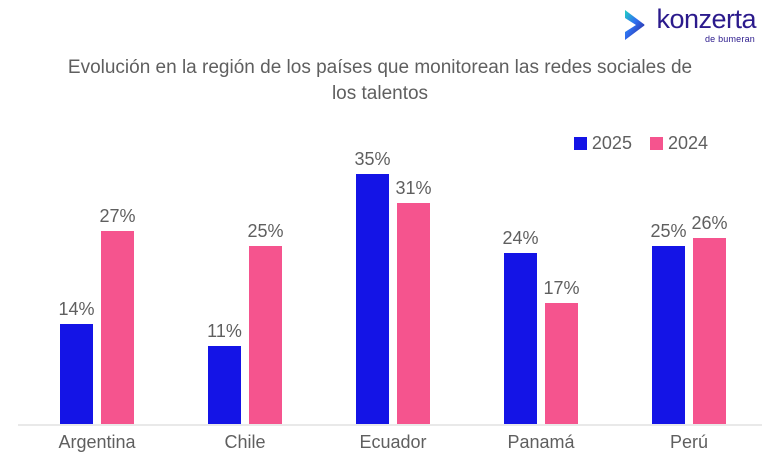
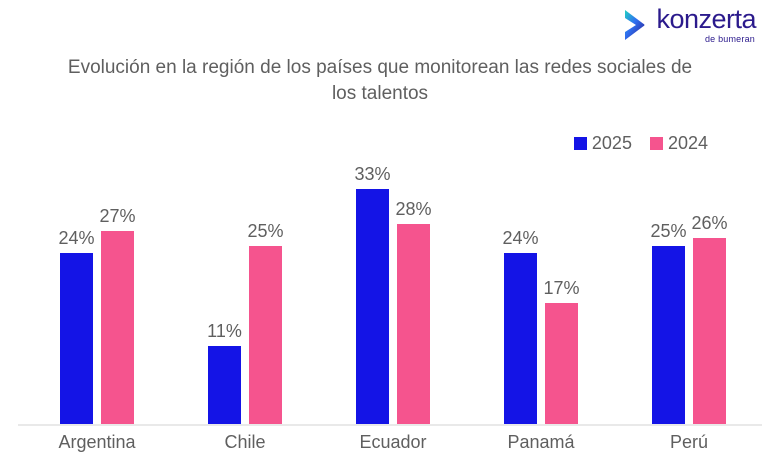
2025/Argentina: 14% -> 24%
2025/Ecuador: 35% -> 33%
2024/Ecuador: 31% -> 28%
